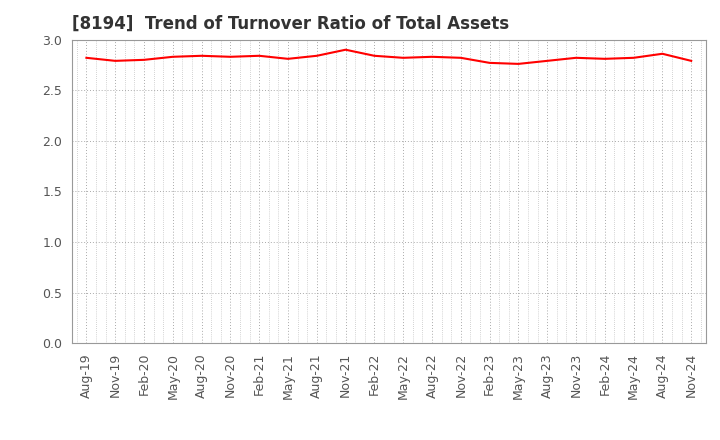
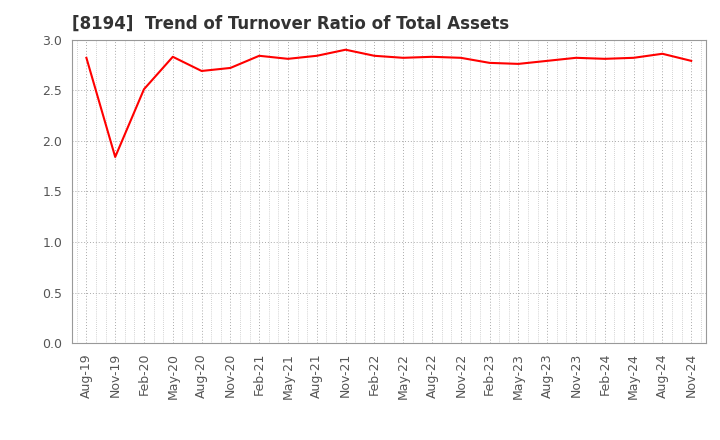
Nov-19: 2.79 -> 1.84
Feb-20: 2.80 -> 2.51
Aug-20: 2.84 -> 2.69
Nov-20: 2.83 -> 2.72
